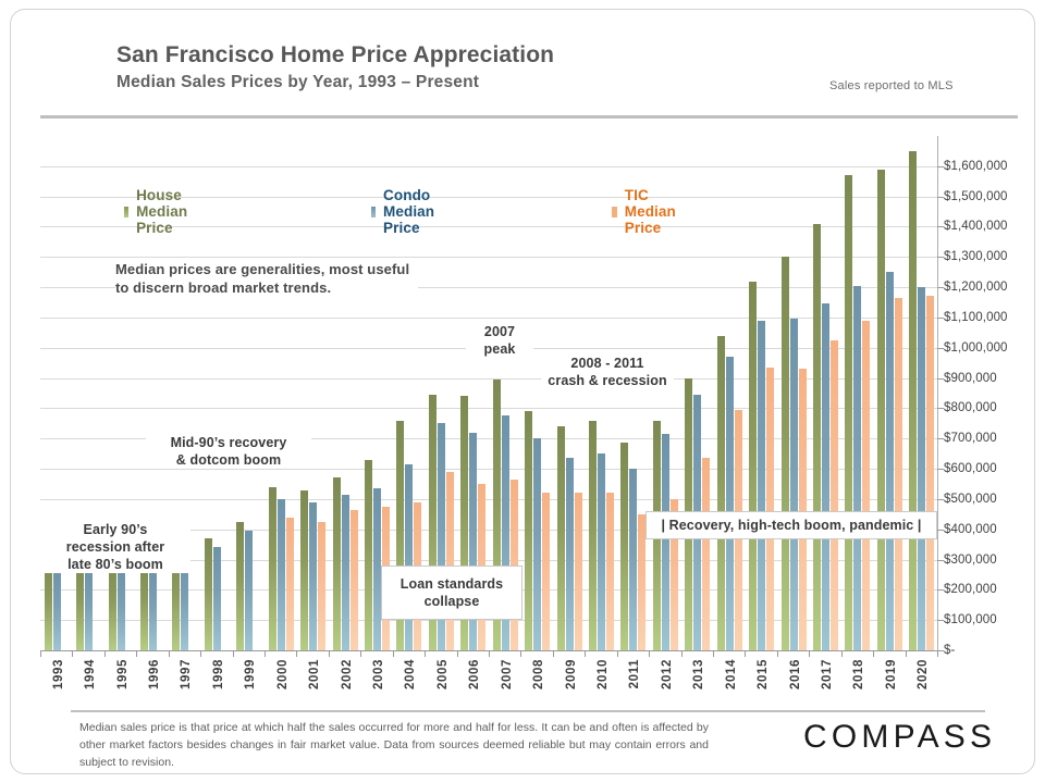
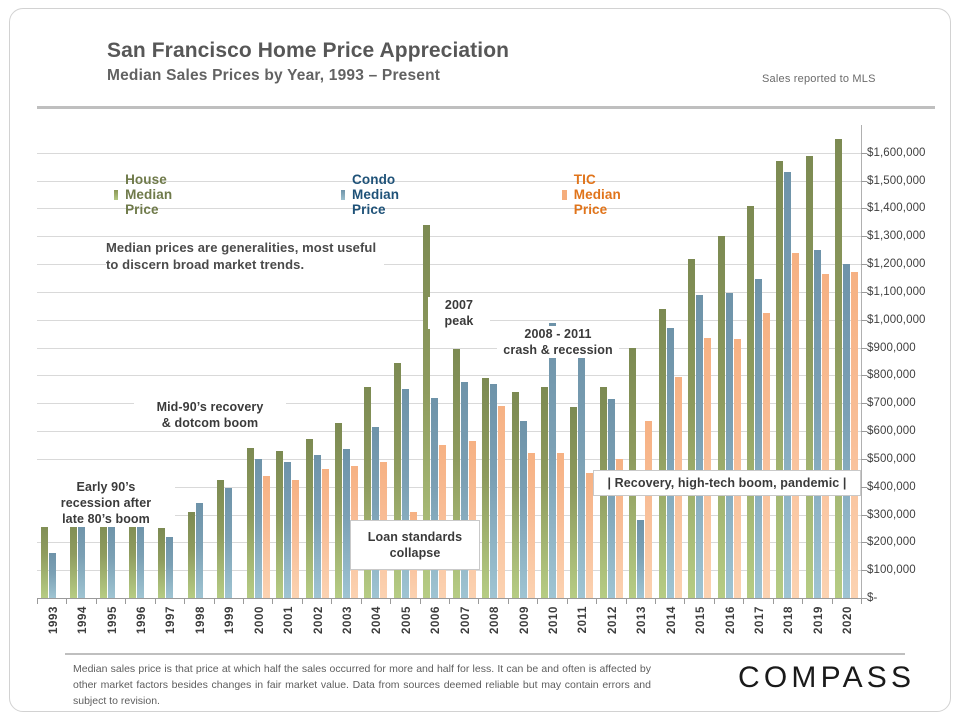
Condo Median Price/1993: $260000 -> $160000
House Median Price/1997: $330000 -> $250000
Condo Median Price/1997: $300000 -> $220000
House Median Price/1998: $370000 -> $310000
TIC Median Price/2005: $590000 -> $310000
House Median Price/2006: $840000 -> $1340000
Condo Median Price/2008: $700000 -> $770000
TIC Median Price/2008: $520000 -> $690000
Condo Median Price/2010: $650000 -> $990000
Condo Median Price/2011: $600000 -> $920000
Condo Median Price/2013: $840000 -> $280000
Condo Median Price/2018: $1200000 -> $1530000
TIC Median Price/2018: $1090000 -> $1240000
